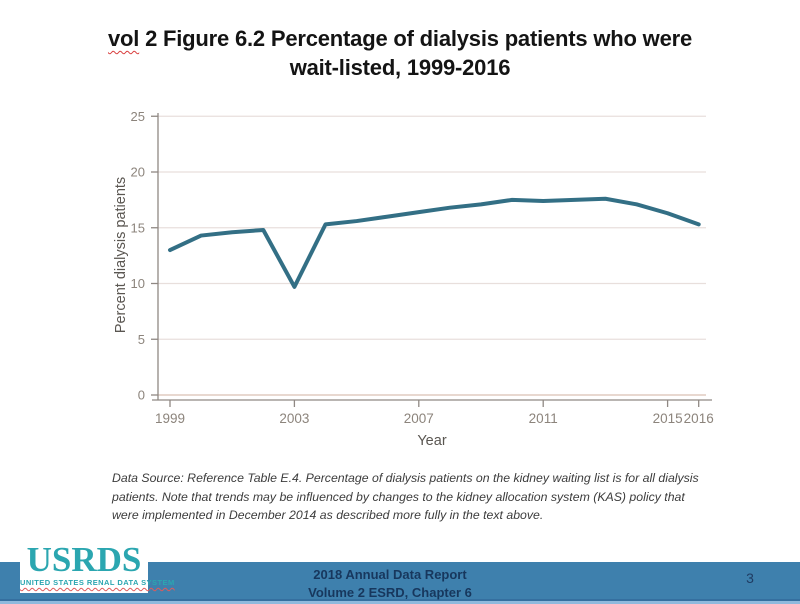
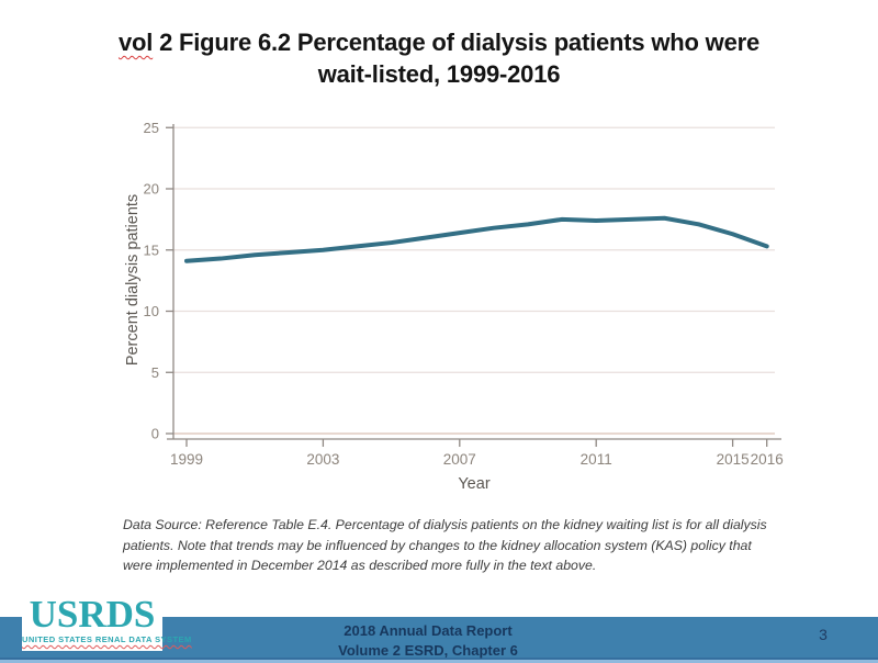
1999: 13.0 -> 14.1
2003: 9.7 -> 15.0
